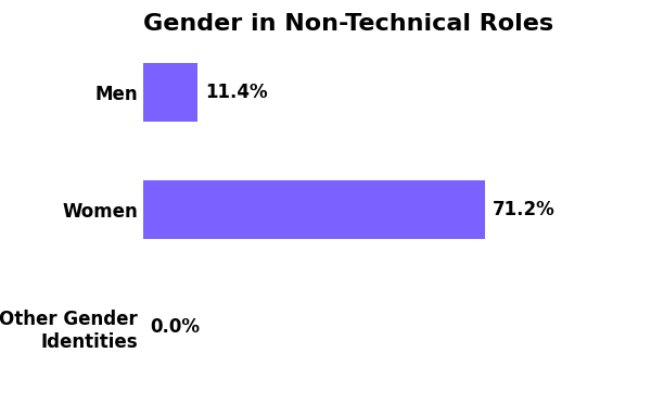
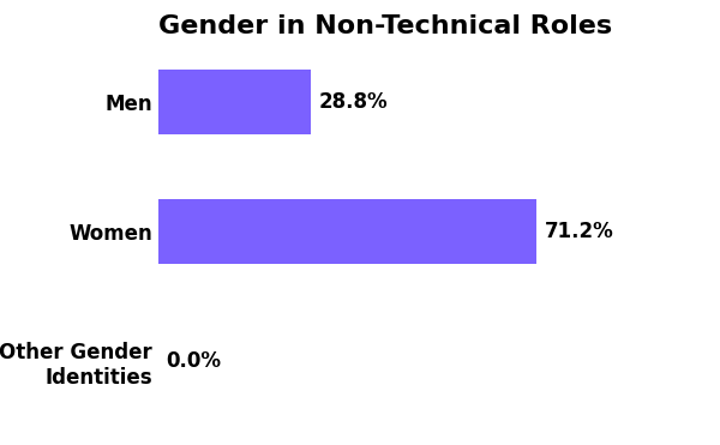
Men: 11.4% -> 28.8%
